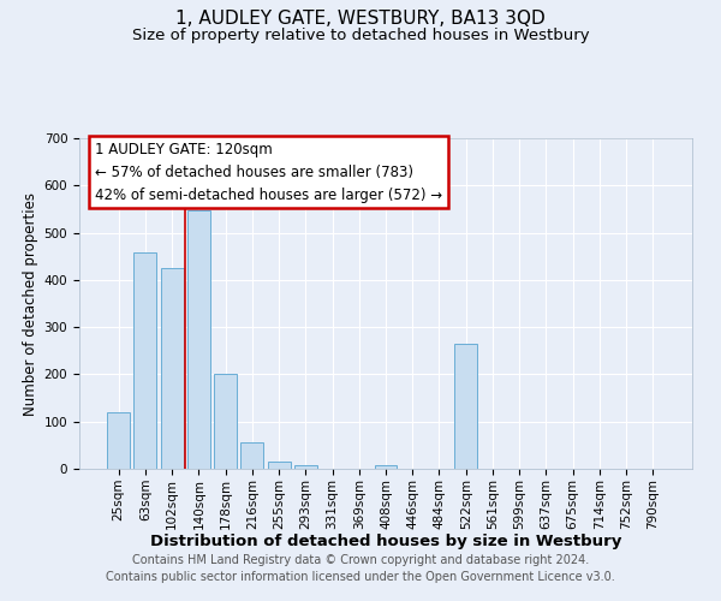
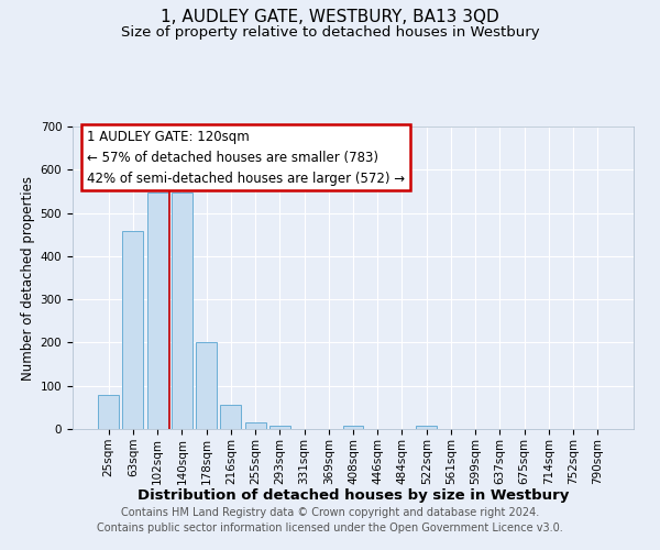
25sqm: 120 -> 80
102sqm: 425 -> 547
522sqm: 265 -> 8
